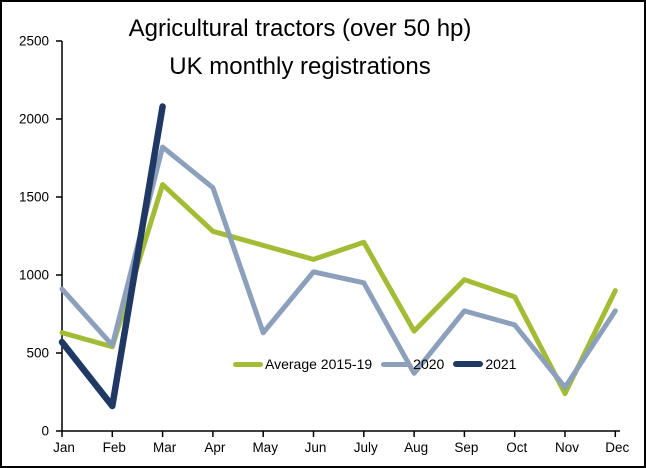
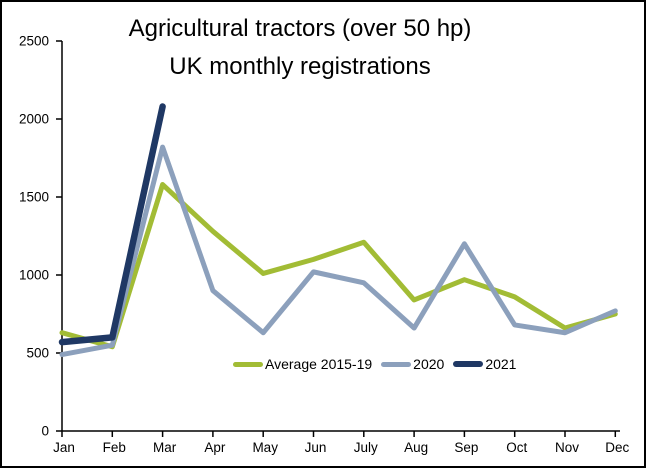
2020/Jan: 910 -> 490
2021/Feb: 160 -> 600
2020/Apr: 1560 -> 900
Average 2015-19/May: 1190 -> 1010
Average 2015-19/Aug: 640 -> 840
2020/Aug: 370 -> 660
2020/Sep: 770 -> 1200
Average 2015-19/Nov: 240 -> 660
2020/Nov: 280 -> 630
Average 2015-19/Dec: 900 -> 750
